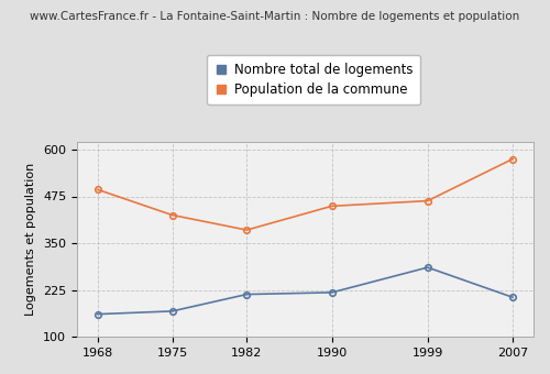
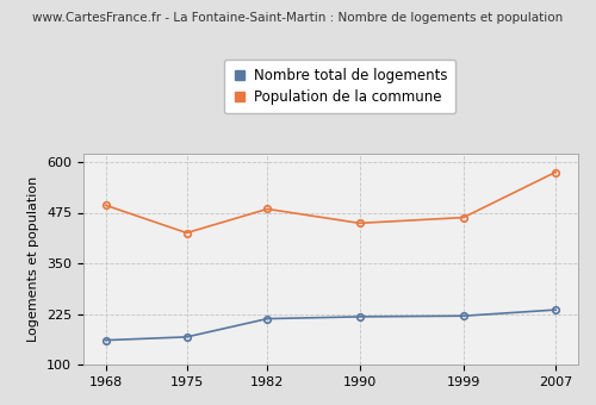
Population de la commune/1982: 385 -> 484
Nombre total de logements/1999: 285 -> 220
Nombre total de logements/2007: 205 -> 235
